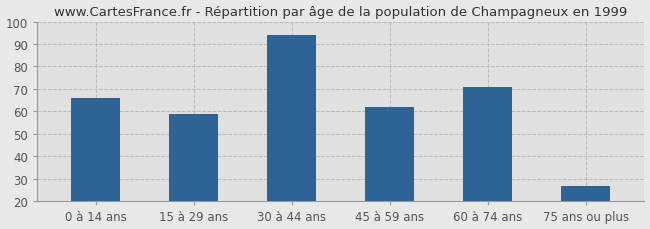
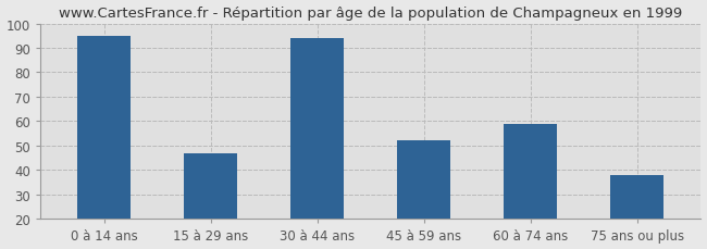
0 à 14 ans: 66 -> 95
15 à 29 ans: 59 -> 47
45 à 59 ans: 62 -> 52
60 à 74 ans: 71 -> 59
75 ans ou plus: 27 -> 38
